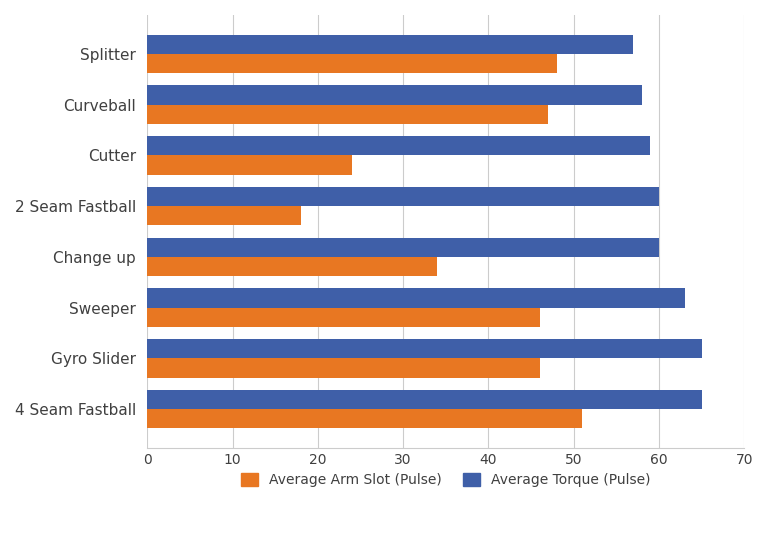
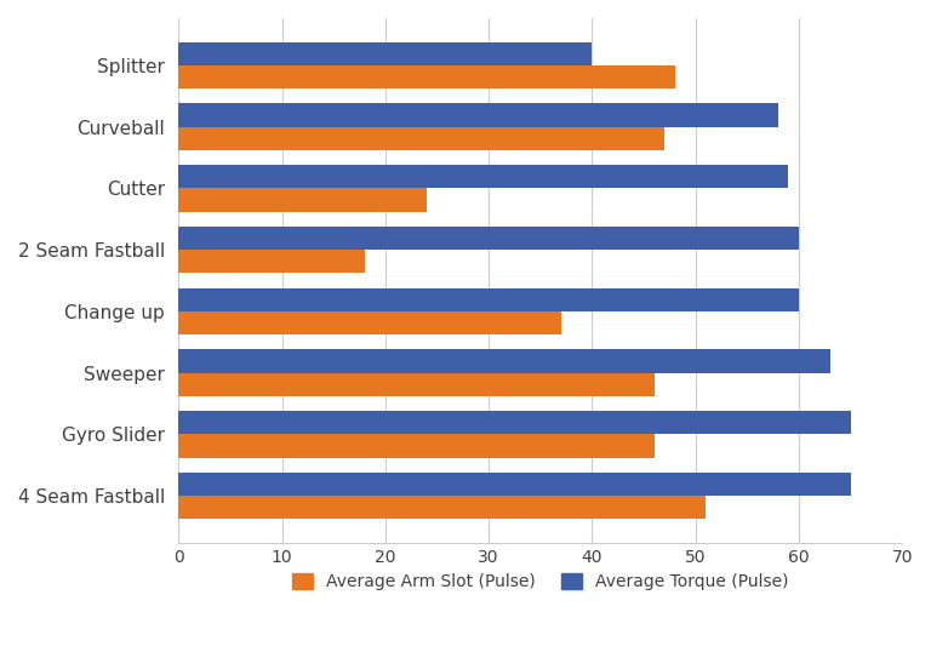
Average Torque (Pulse)/Splitter: 57 -> 40
Average Arm Slot (Pulse)/Change up: 34 -> 37
